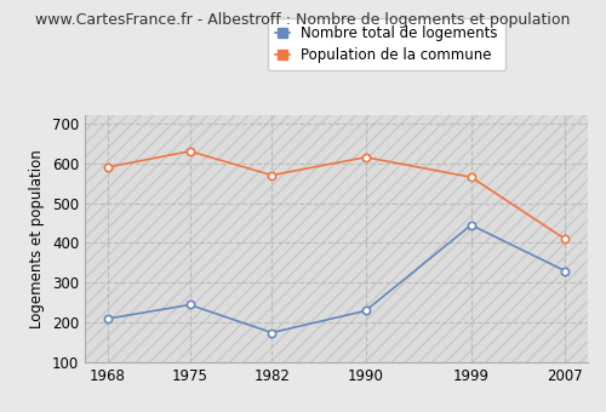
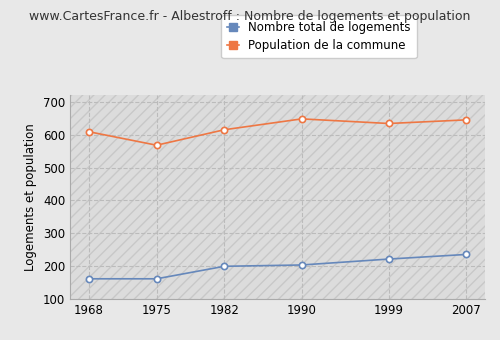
Nombre total de logements/1968: 210 -> 162
Population de la commune/1968: 590 -> 609
Nombre total de logements/1975: 245 -> 162
Population de la commune/1975: 630 -> 568
Nombre total de logements/1982: 175 -> 200
Population de la commune/1982: 570 -> 615
Nombre total de logements/1990: 230 -> 204
Population de la commune/1990: 615 -> 648
Nombre total de logements/1999: 445 -> 222
Population de la commune/1999: 565 -> 634
Nombre total de logements/2007: 330 -> 236
Population de la commune/2007: 410 -> 645
